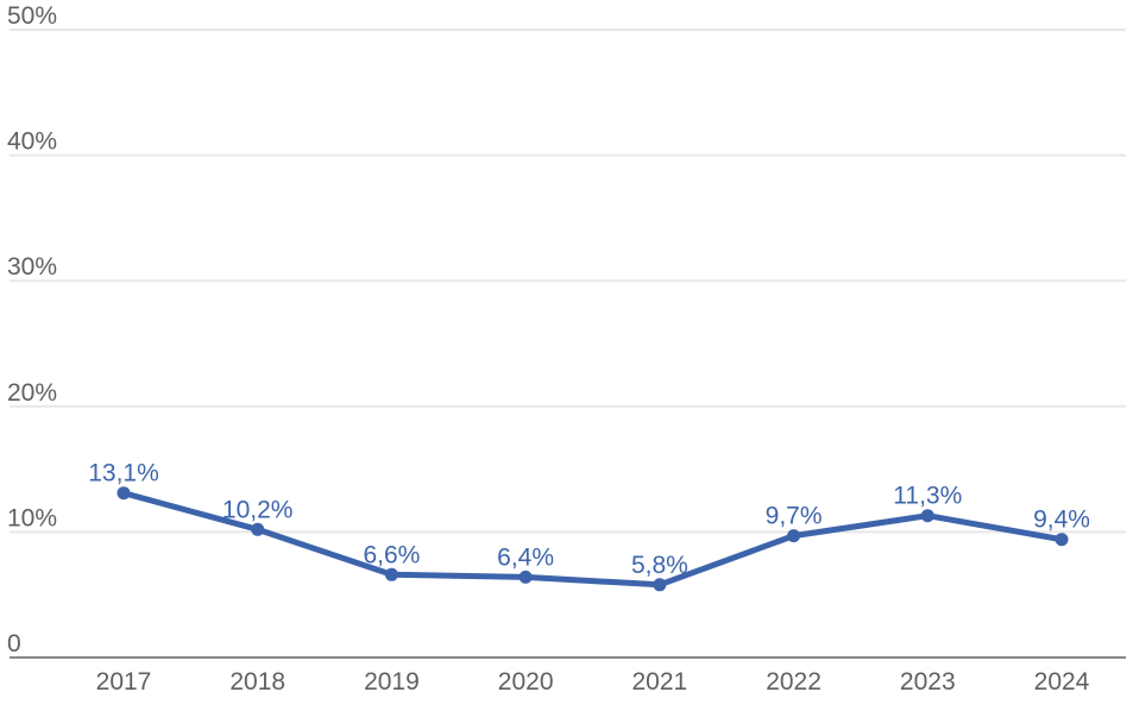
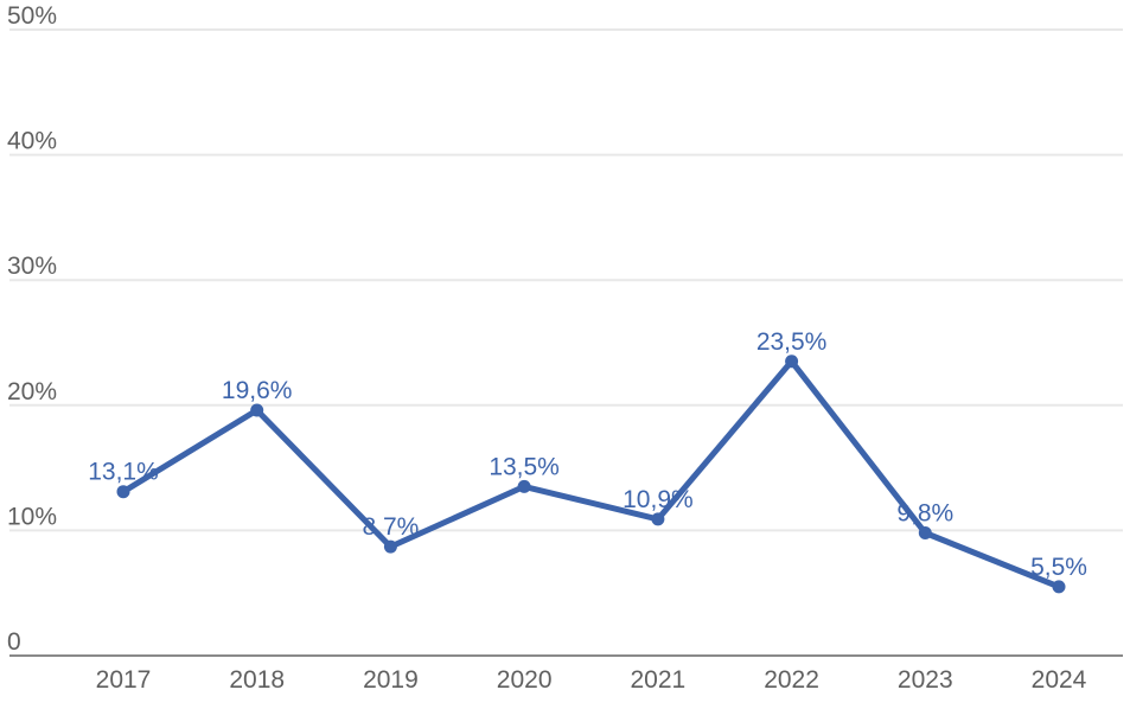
2018: 10,2% -> 19,6%
2019: 6,6% -> 8,7%
2020: 6,4% -> 13,5%
2021: 5,8% -> 10,9%
2022: 9,7% -> 23,5%
2023: 11,3% -> 9,8%
2024: 9,4% -> 5,5%
